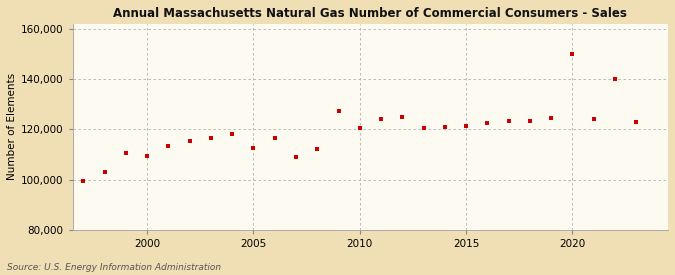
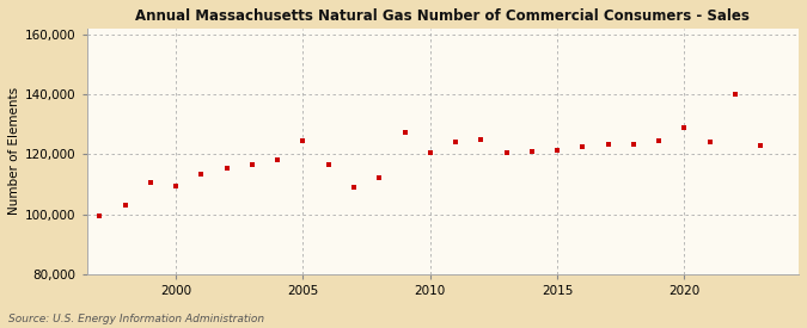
2005: 112,500 -> 124,500
2020: 150,000 -> 129,000
